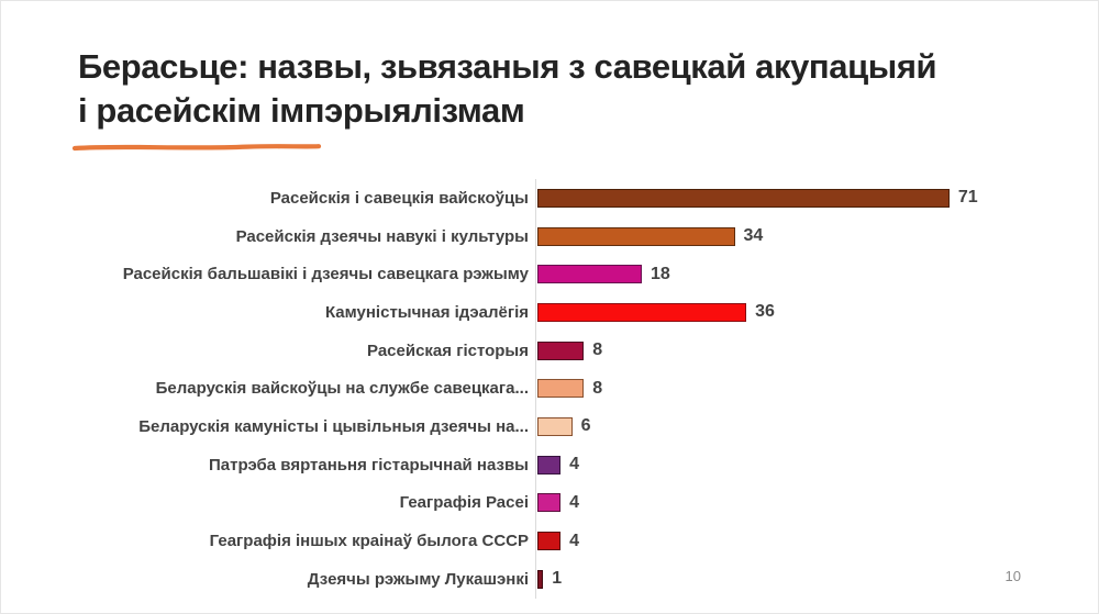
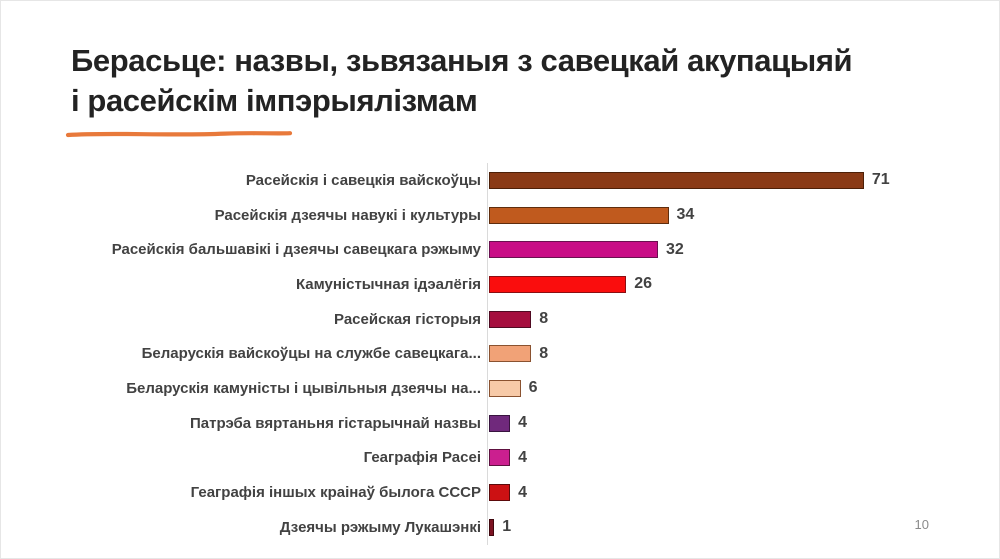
Расейскія бальшавікі і дзеячы савецкага рэжыму: 18 -> 32
Камуністычная ідэалёгія: 36 -> 26
